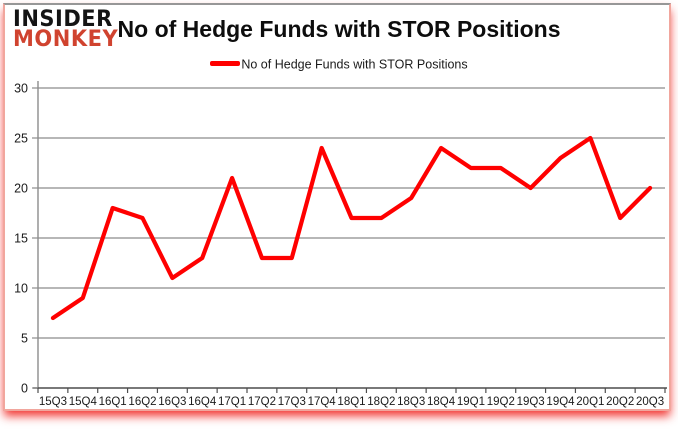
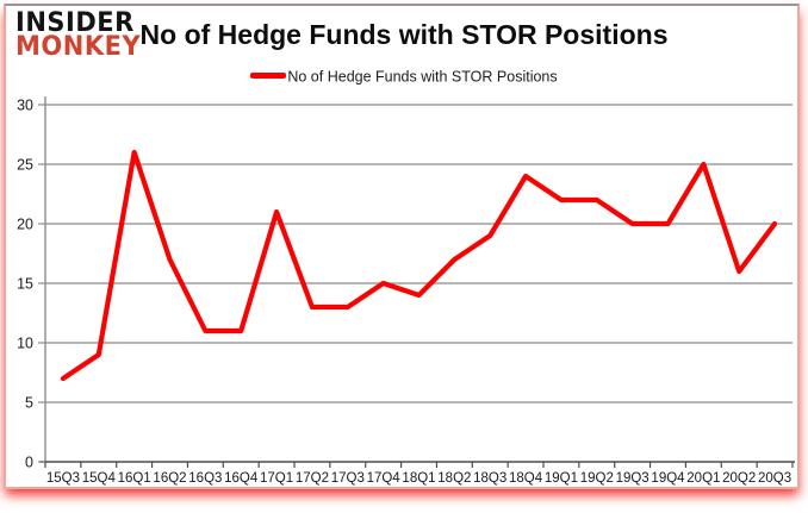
16Q1: 18 -> 26
16Q4: 13 -> 11
17Q4: 24 -> 15
18Q1: 17 -> 14
19Q4: 23 -> 20
20Q2: 17 -> 16
